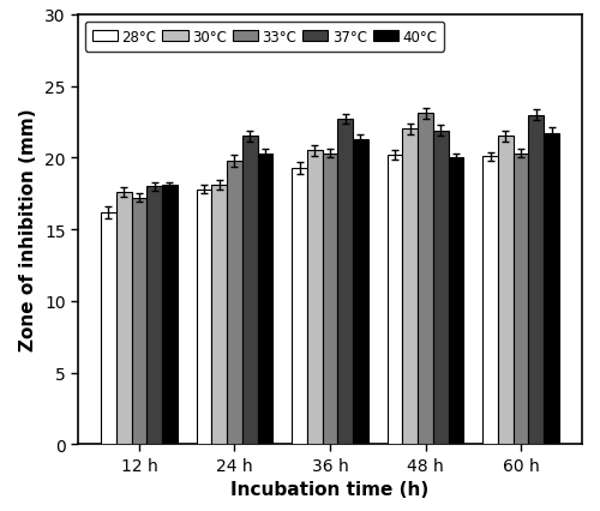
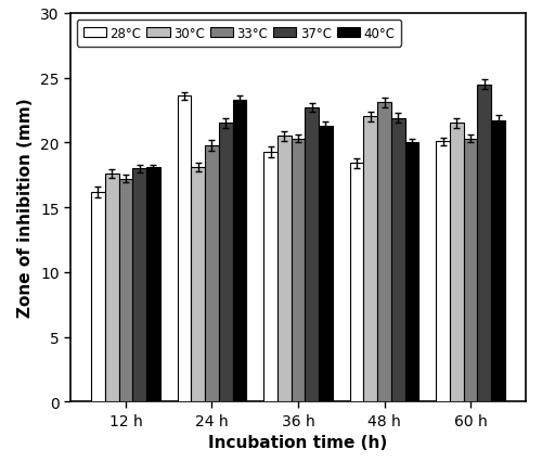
28°C/24 h: 17.8 -> 23.6
40°C/24 h: 20.3 -> 23.3
28°C/48 h: 20.2 -> 18.4
37°C/60 h: 23.0 -> 24.5
